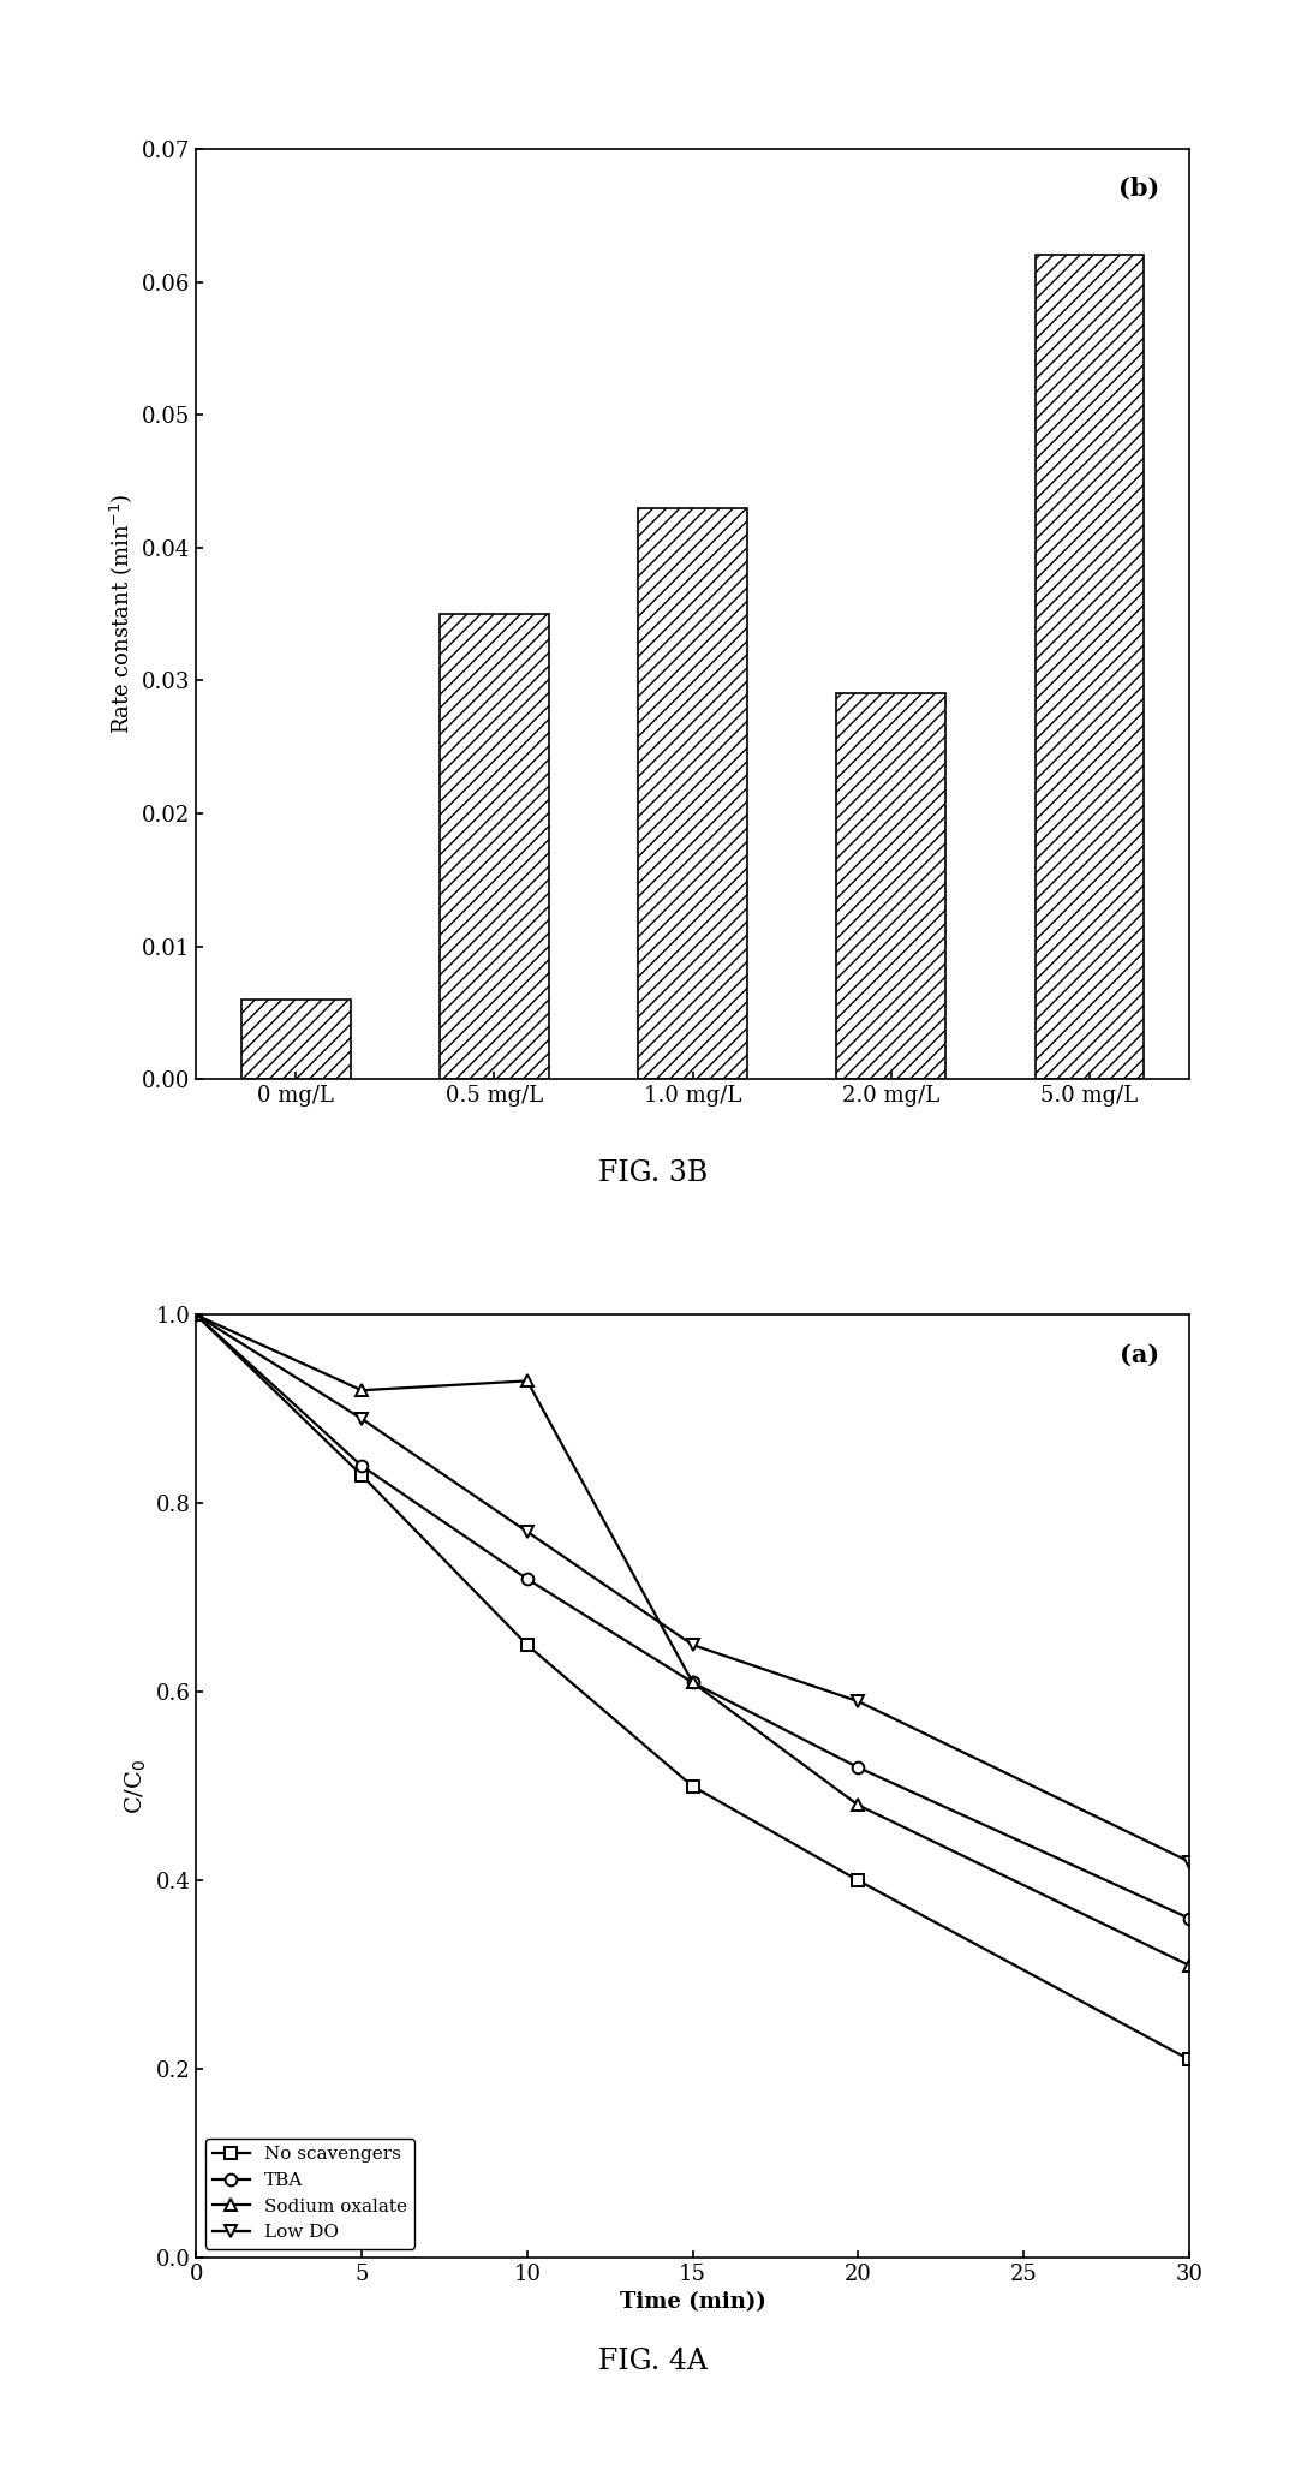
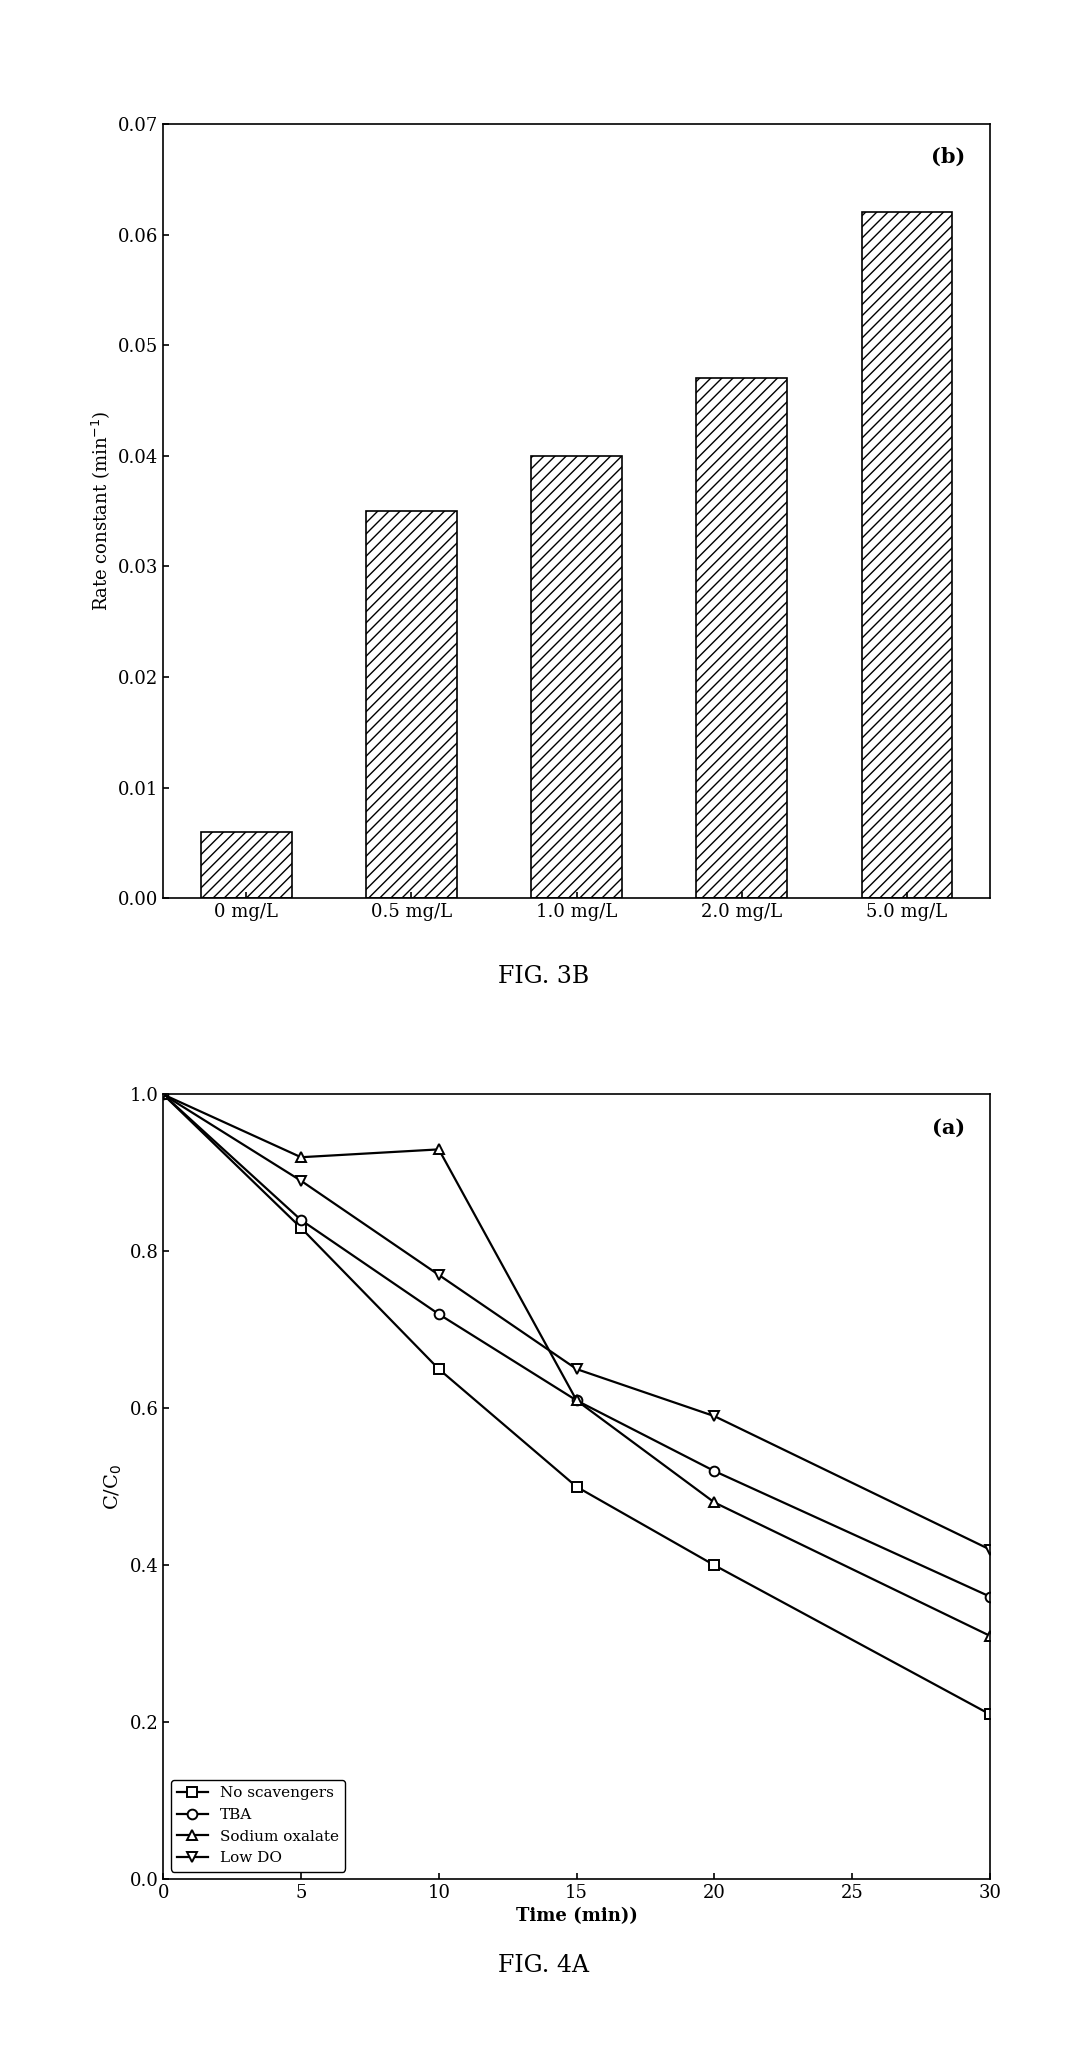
1.0 mg/L: 0.043 -> 0.040
2.0 mg/L: 0.029 -> 0.047
